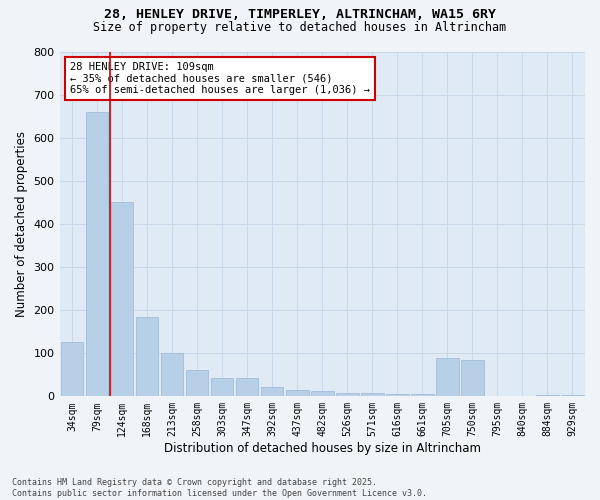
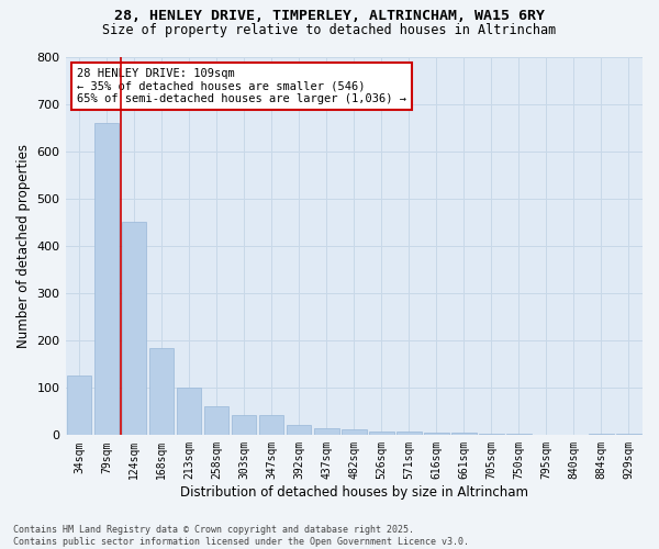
705sqm: 90 -> 3
750sqm: 85 -> 3
